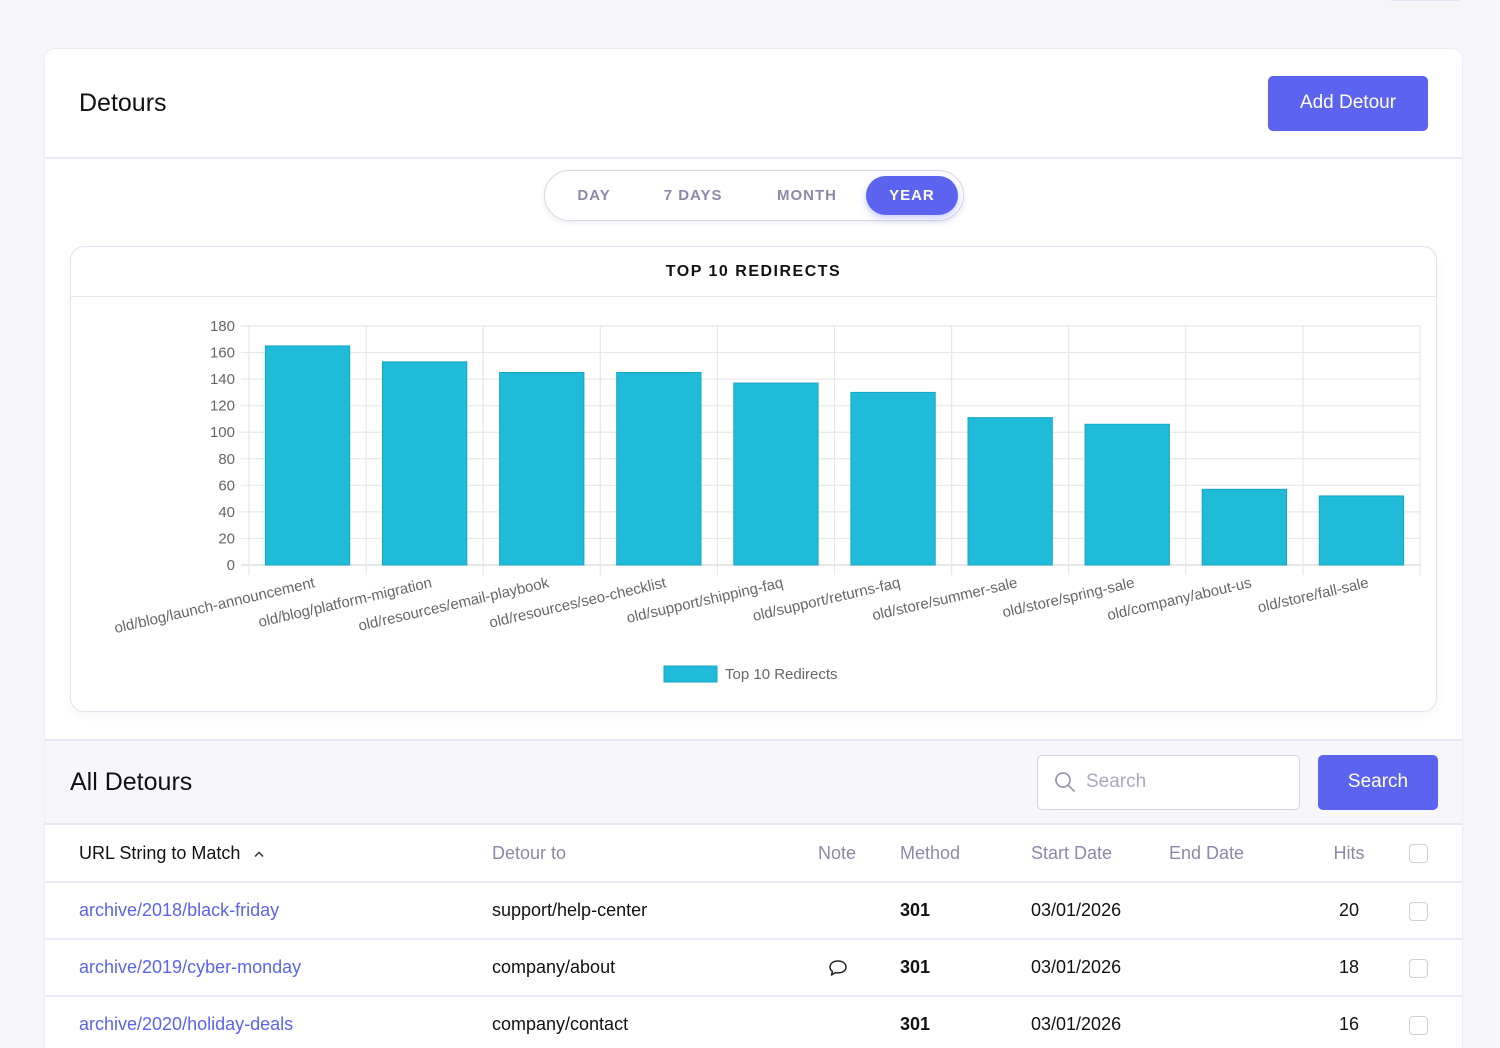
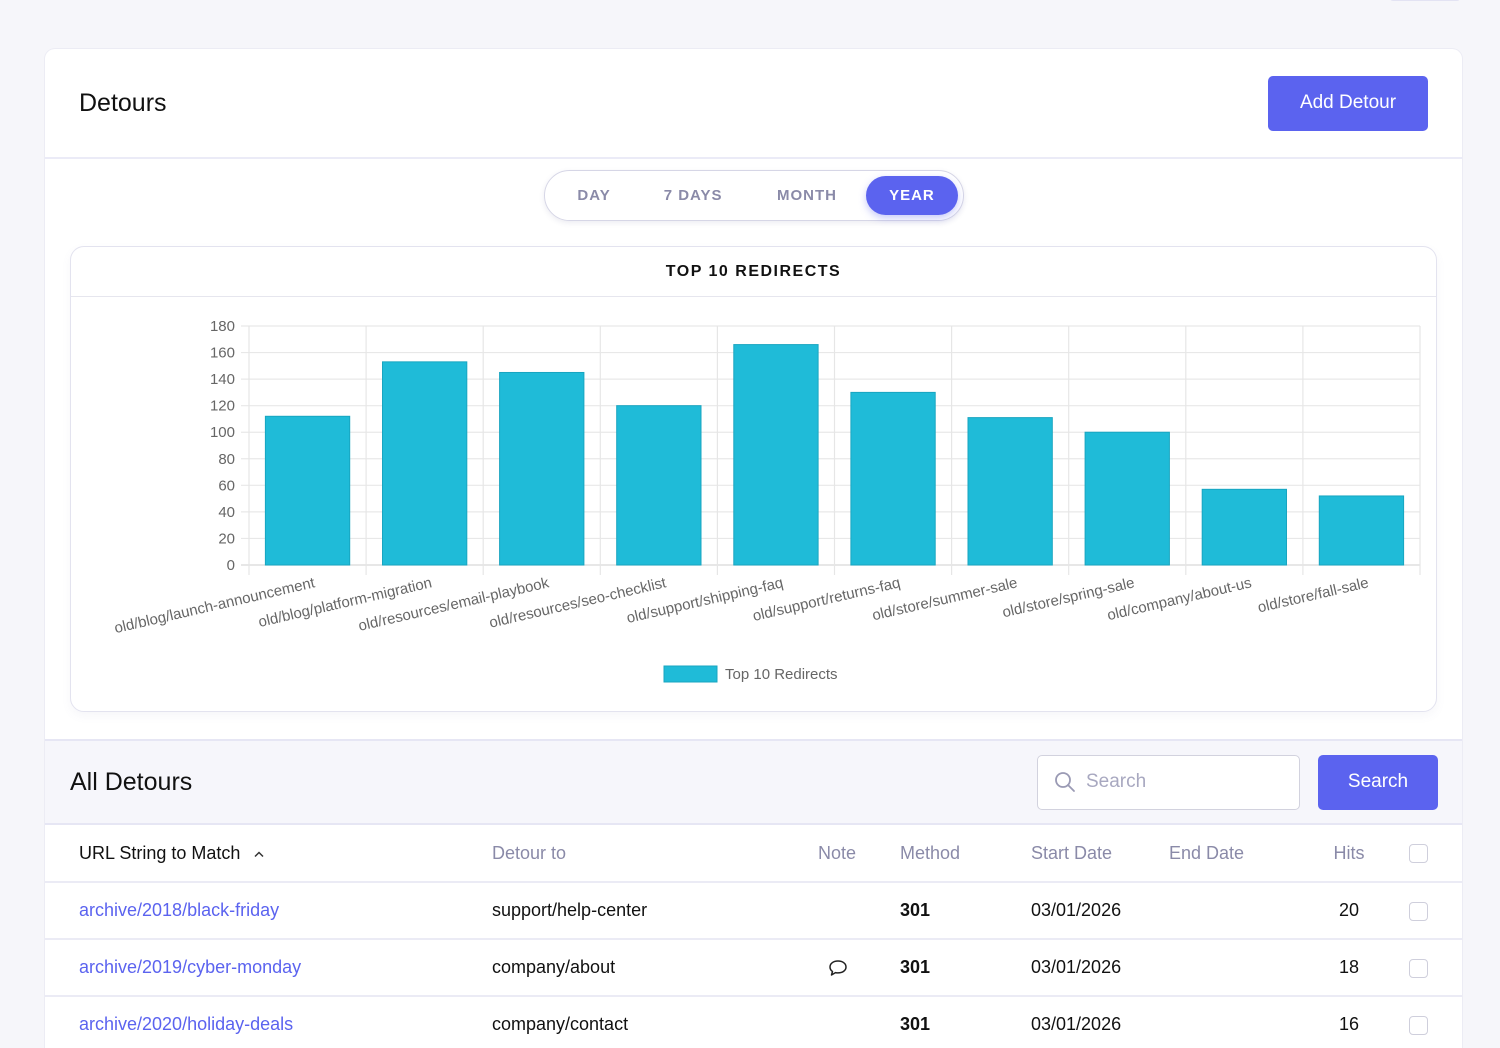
old/blog/launch-announcement: 165 -> 112
old/resources/seo-checklist: 145 -> 120
old/support/shipping-faq: 137 -> 166
old/store/spring-sale: 106 -> 100
